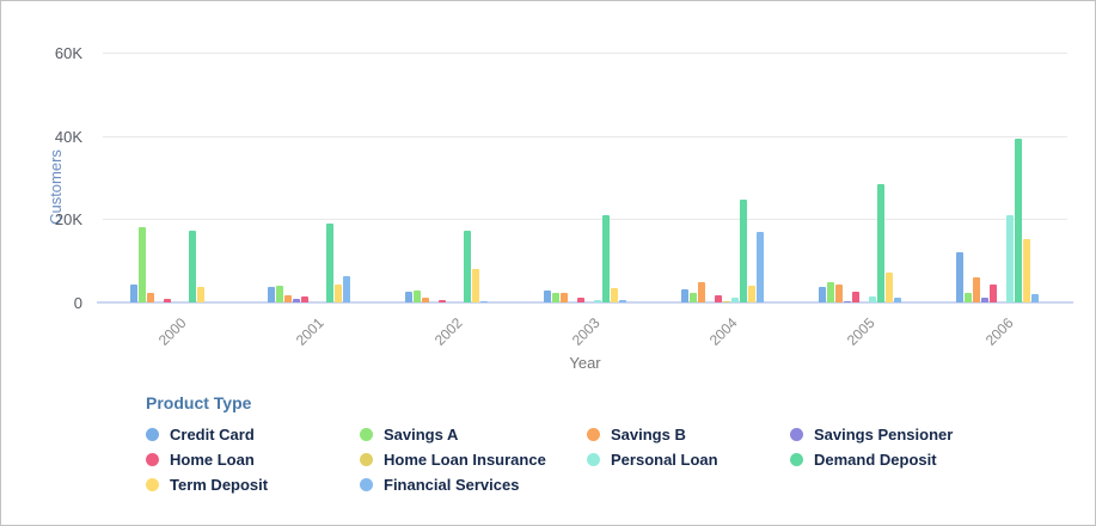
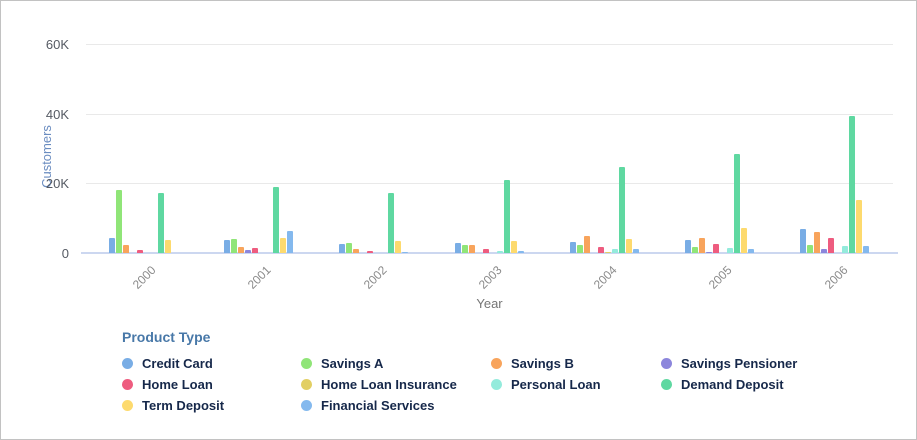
Term Deposit/2002: 8K -> 3K
Financial Services/2004: 17K -> 1K
Savings A/2005: 5K -> 2K
Credit Card/2006: 12K -> 7K
Personal Loan/2006: 21K -> 2K
